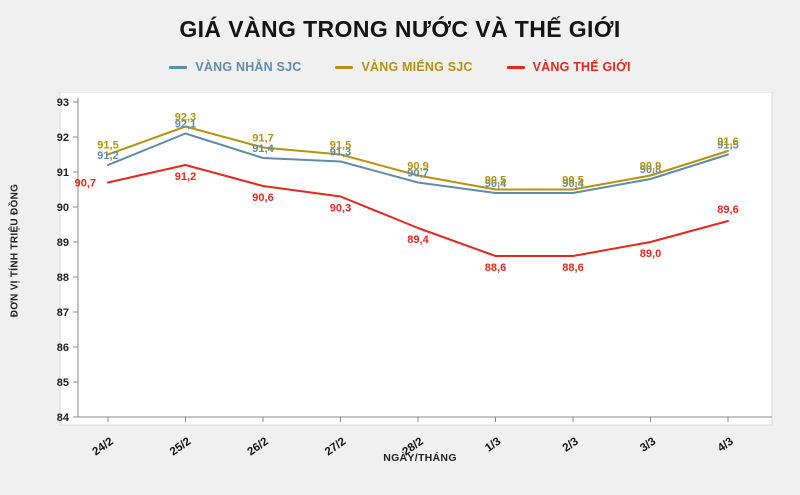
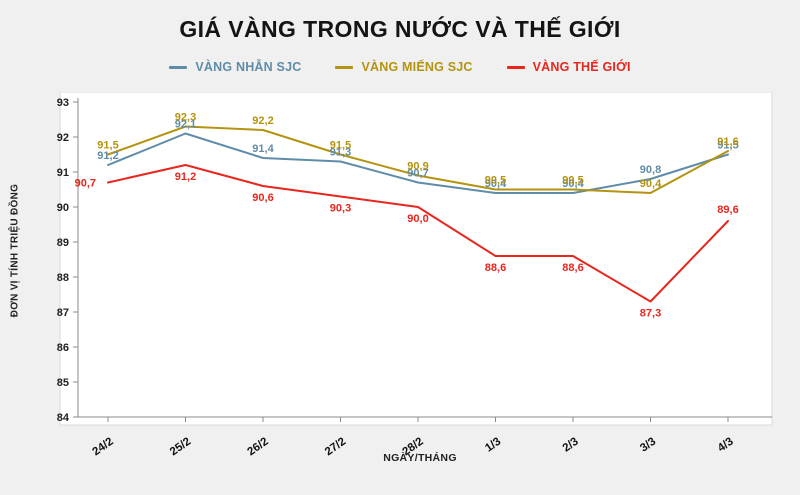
VÀNG MIẾNG SJC/26/2: 91,7 -> 92,2
VÀNG THẾ GIỚI/28/2: 89,4 -> 90,0
VÀNG MIẾNG SJC/3/3: 90,9 -> 90,4
VÀNG THẾ GIỚI/3/3: 89,0 -> 87,3
